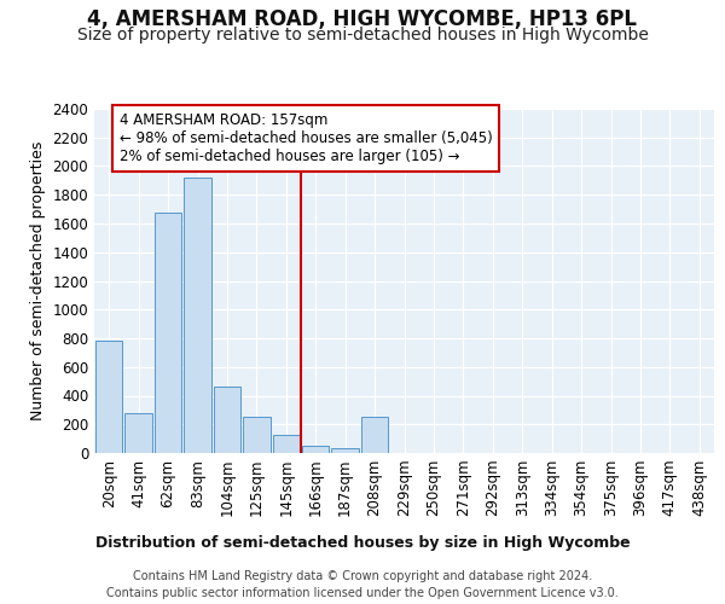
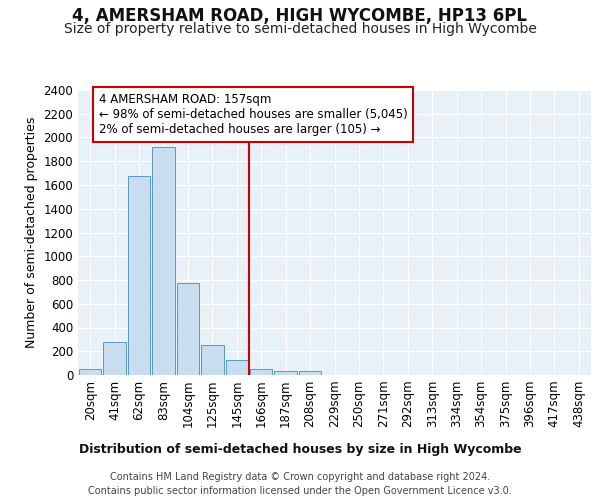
20sqm: 780 -> 50
104sqm: 460 -> 780
208sqm: 250 -> 30
